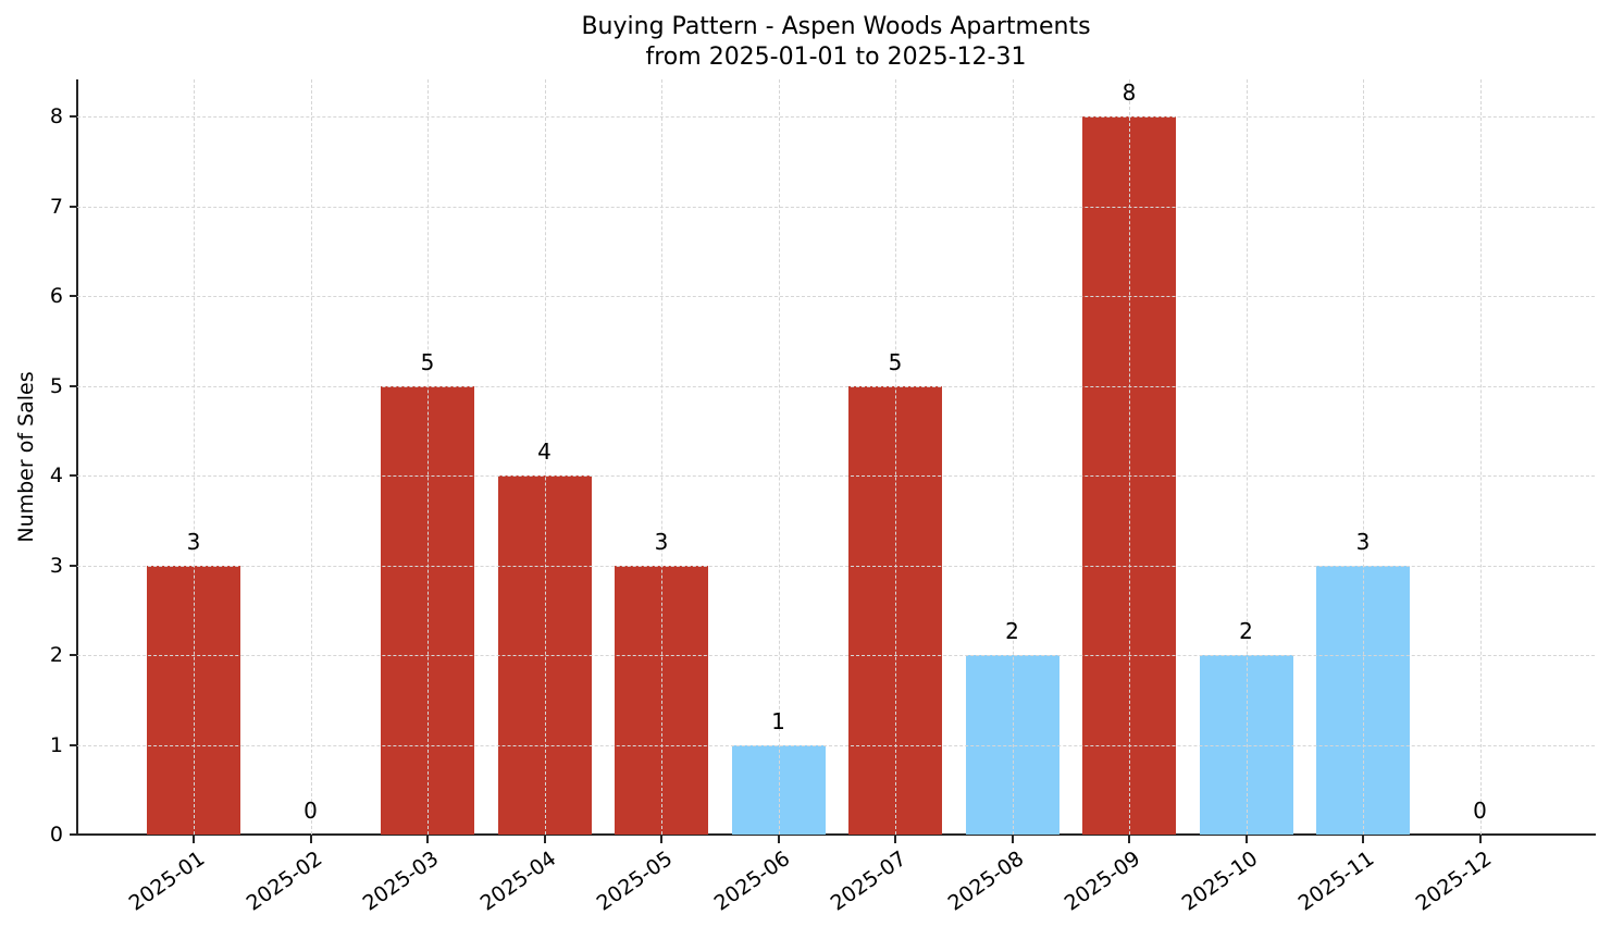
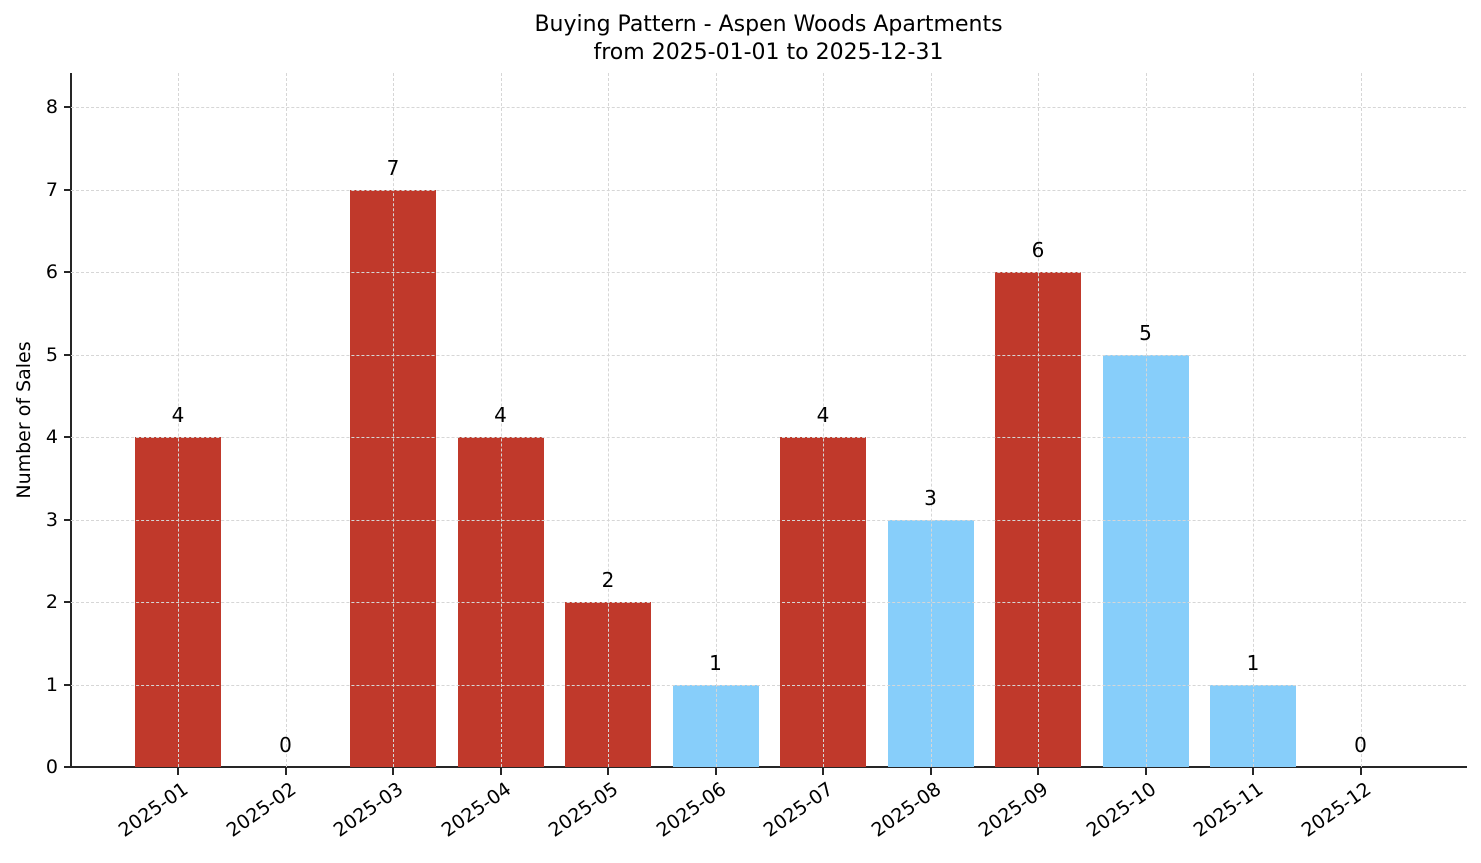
2025-01: 3 -> 4
2025-03: 5 -> 7
2025-05: 3 -> 2
2025-07: 5 -> 4
2025-08: 2 -> 3
2025-09: 8 -> 6
2025-10: 2 -> 5
2025-11: 3 -> 1
